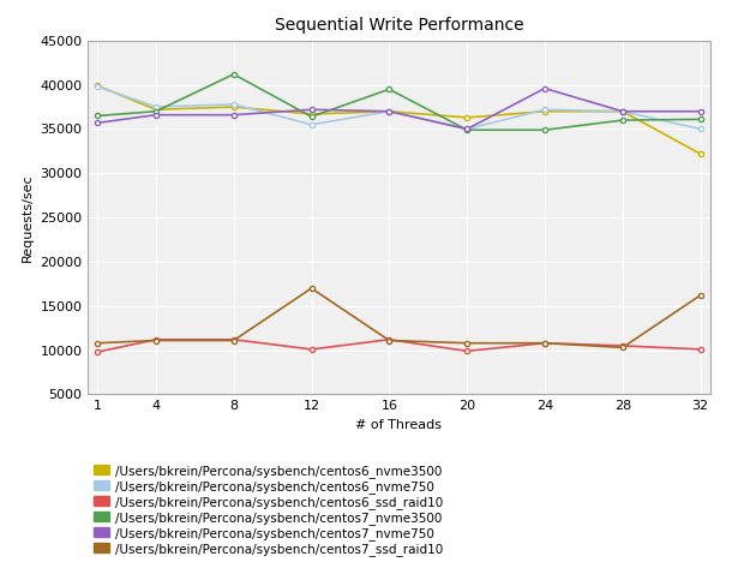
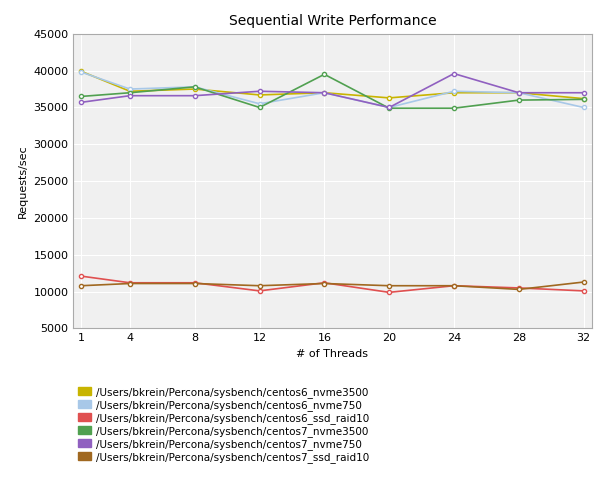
/Users/bkrein/Percona/sysbench/centos6_ssd_raid10/1: 9800 -> 12100
/Users/bkrein/Percona/sysbench/centos7_nvme3500/8: 41200 -> 37800
/Users/bkrein/Percona/sysbench/centos7_nvme3500/12: 36400 -> 35000
/Users/bkrein/Percona/sysbench/centos7_ssd_raid10/12: 17000 -> 10800
/Users/bkrein/Percona/sysbench/centos6_nvme3500/32: 32200 -> 36200
/Users/bkrein/Percona/sysbench/centos7_ssd_raid10/32: 16200 -> 11300
